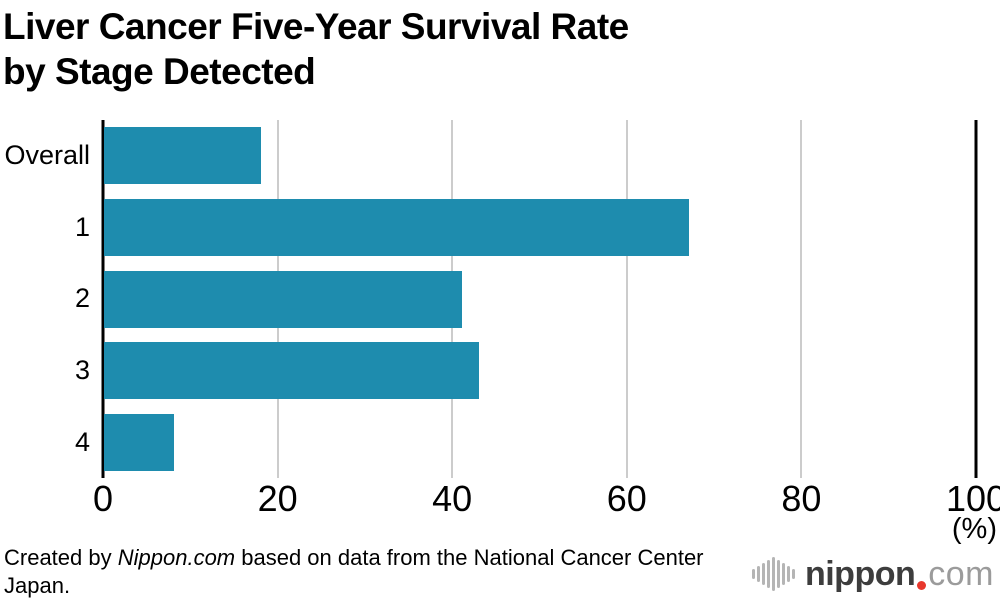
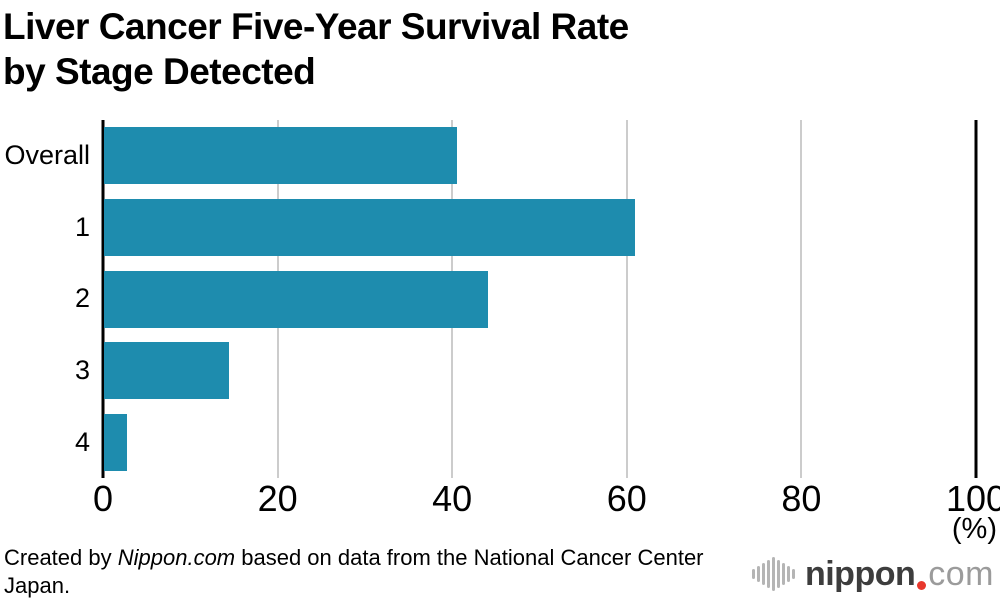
Overall: 18 -> 40
1: 67 -> 61
2: 41 -> 44
3: 43 -> 14
4: 8 -> 3
